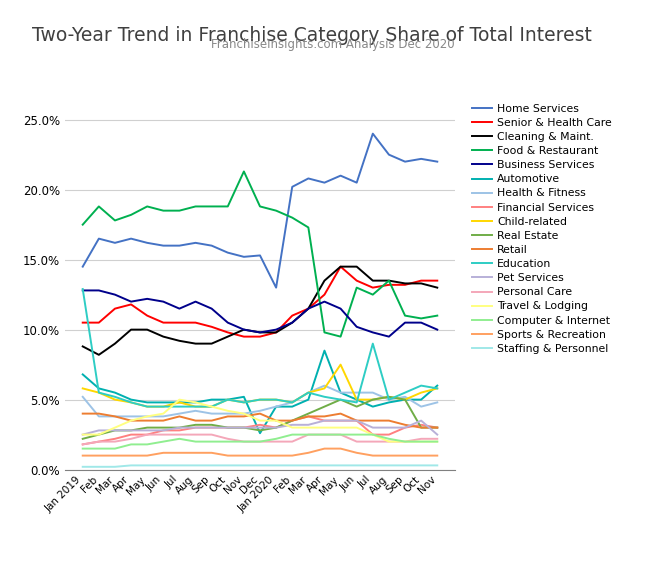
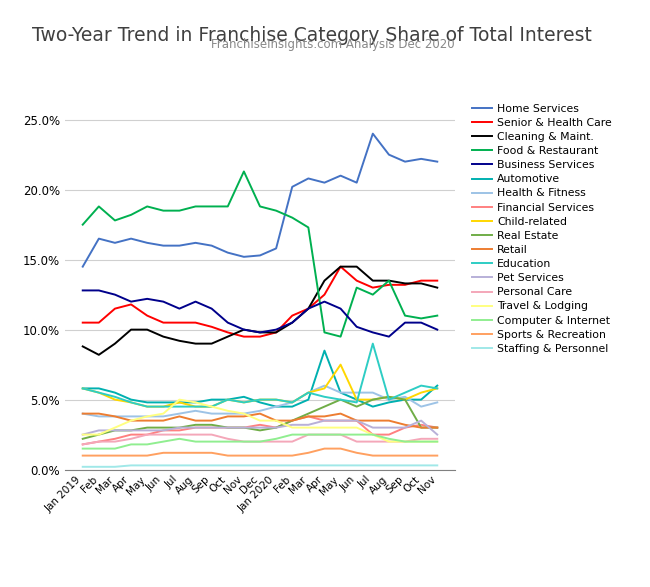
Automotive/Jan 2019: 6.8% -> 5.8%
Health & Fitness/Jan 2019: 5.2% -> 4.0%
Education/Jan 2019: 12.9% -> 5.8%
Automotive/Dec: 2.6% -> 4.8%
Home Services/Jan 2020: 13.0% -> 15.8%
